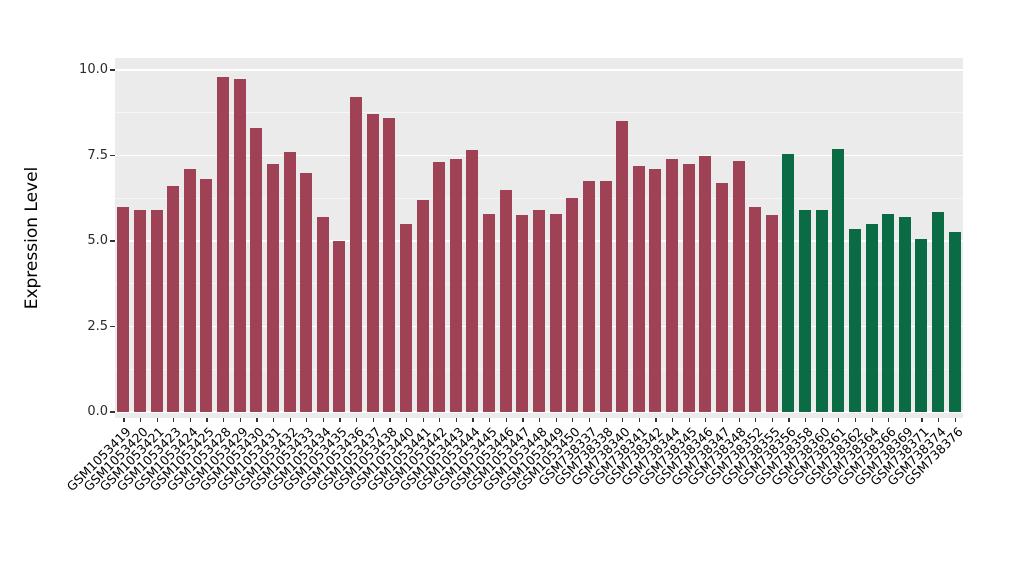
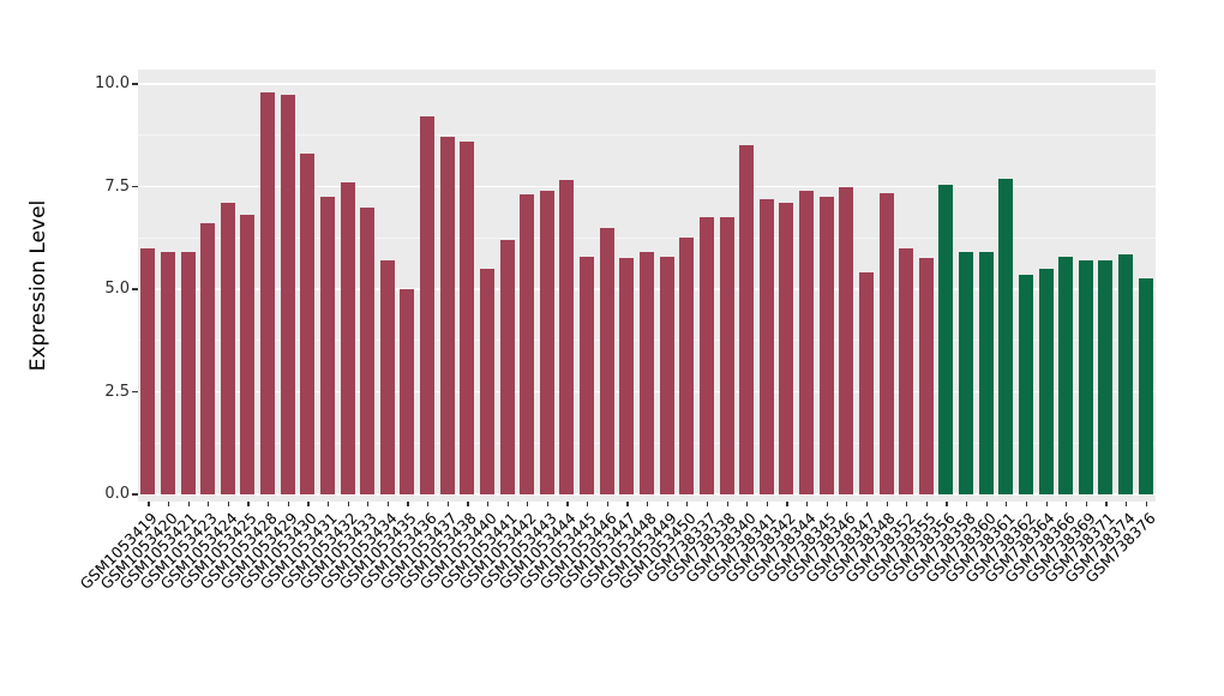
GSM738347: 6.7 -> 5.4
GSM738371: 5.0 -> 5.7
